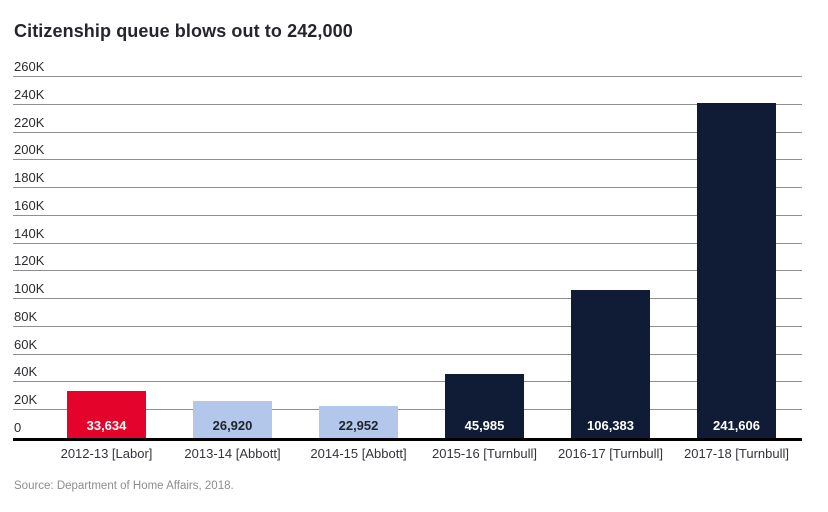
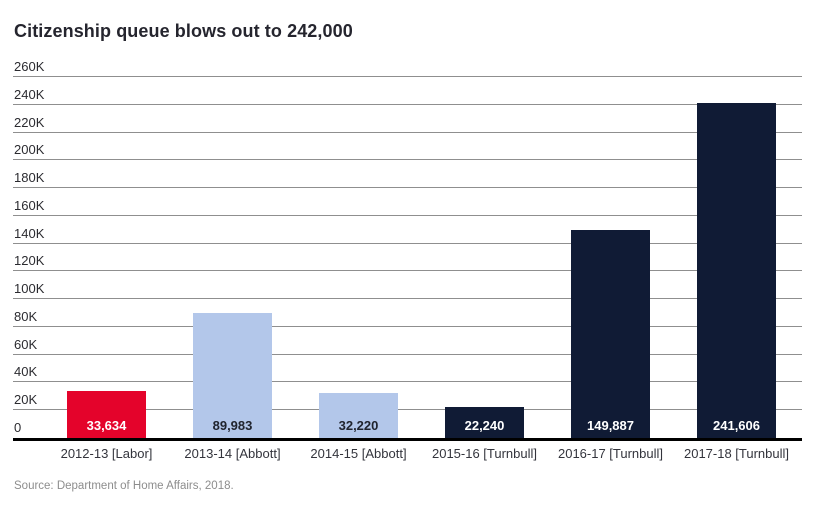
2013-14 [Abbott]: 26,920 -> 89,983
2014-15 [Abbott]: 22,952 -> 32,220
2015-16 [Turnbull]: 45,985 -> 22,240
2016-17 [Turnbull]: 106,383 -> 149,887
